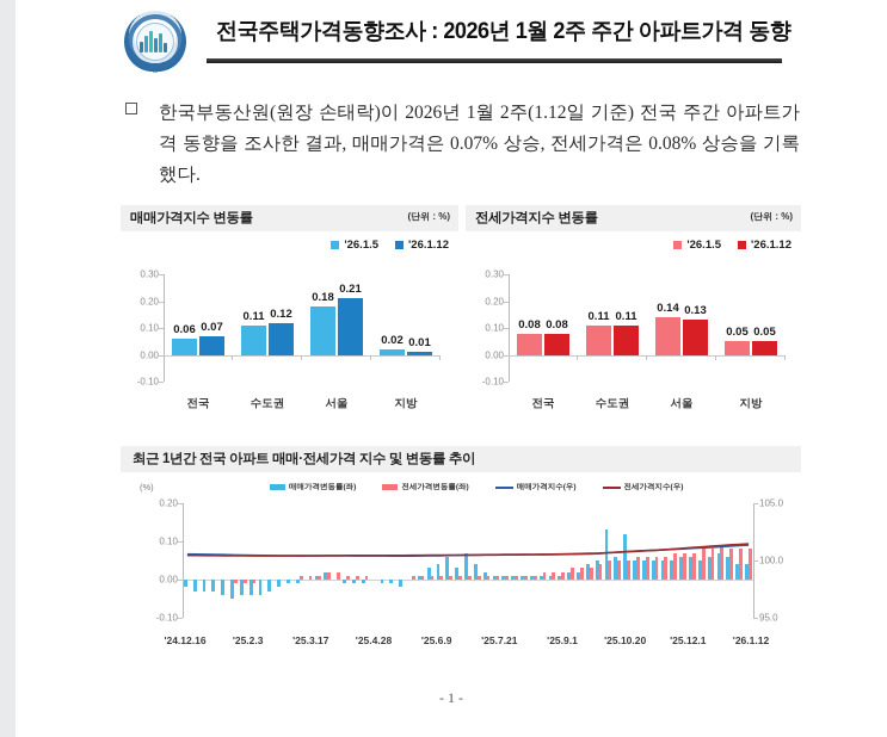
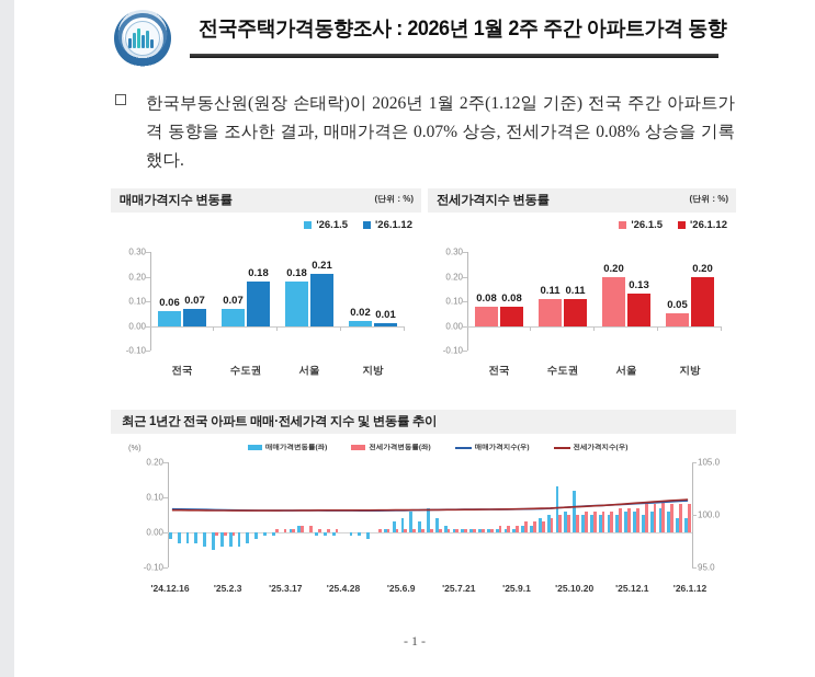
매매가격지수 변동률/'26.1.5/수도권: 0.11 -> 0.07
매매가격지수 변동률/'26.1.12/수도권: 0.12 -> 0.18
전세가격지수 변동률/'26.1.5/서울: 0.14 -> 0.20
전세가격지수 변동률/'26.1.12/지방: 0.05 -> 0.20
